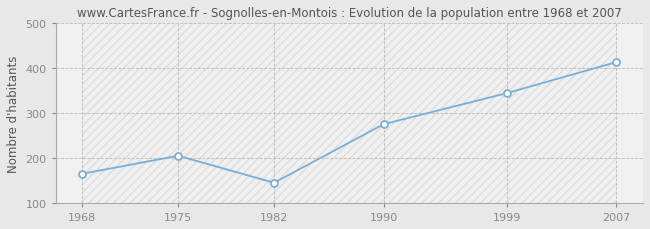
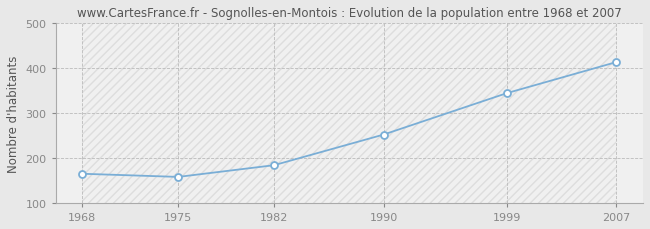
1975: 205 -> 158
1982: 145 -> 184
1990: 275 -> 252
